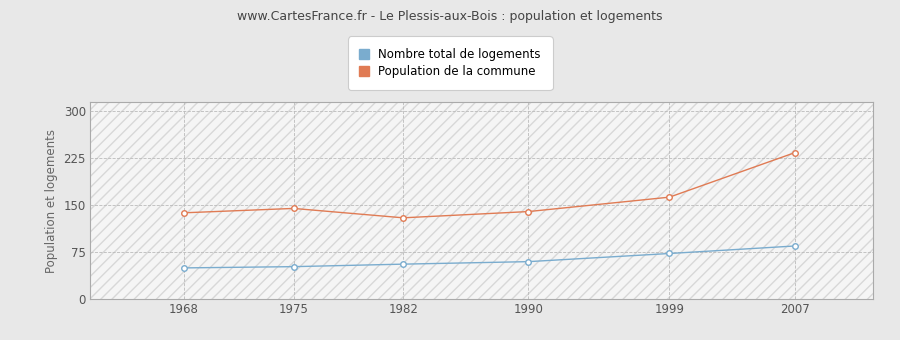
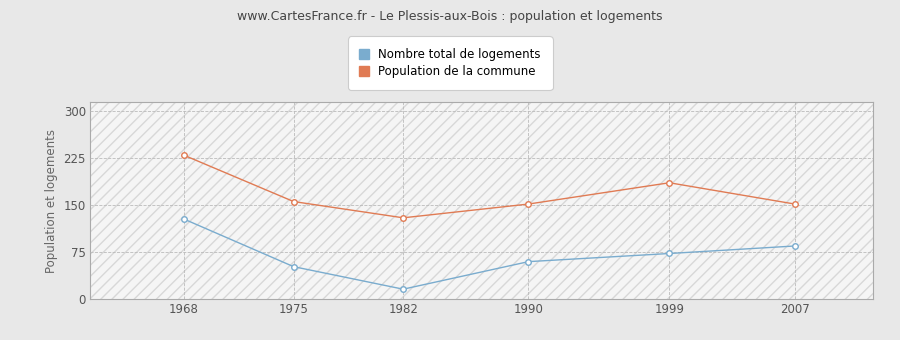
Nombre total de logements/1968: 50 -> 128
Population de la commune/1968: 138 -> 230
Population de la commune/1975: 145 -> 156
Nombre total de logements/1982: 56 -> 16
Population de la commune/1990: 140 -> 152
Population de la commune/1999: 163 -> 186
Population de la commune/2007: 234 -> 152
